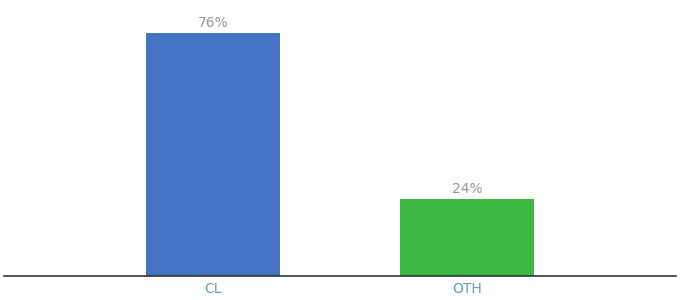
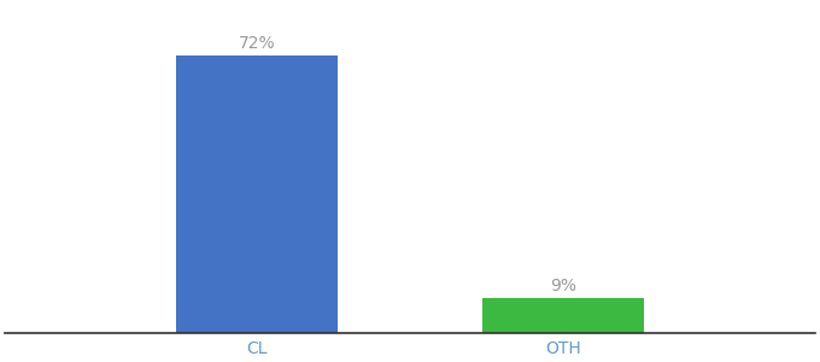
CL: 76% -> 72%
OTH: 24% -> 9%
